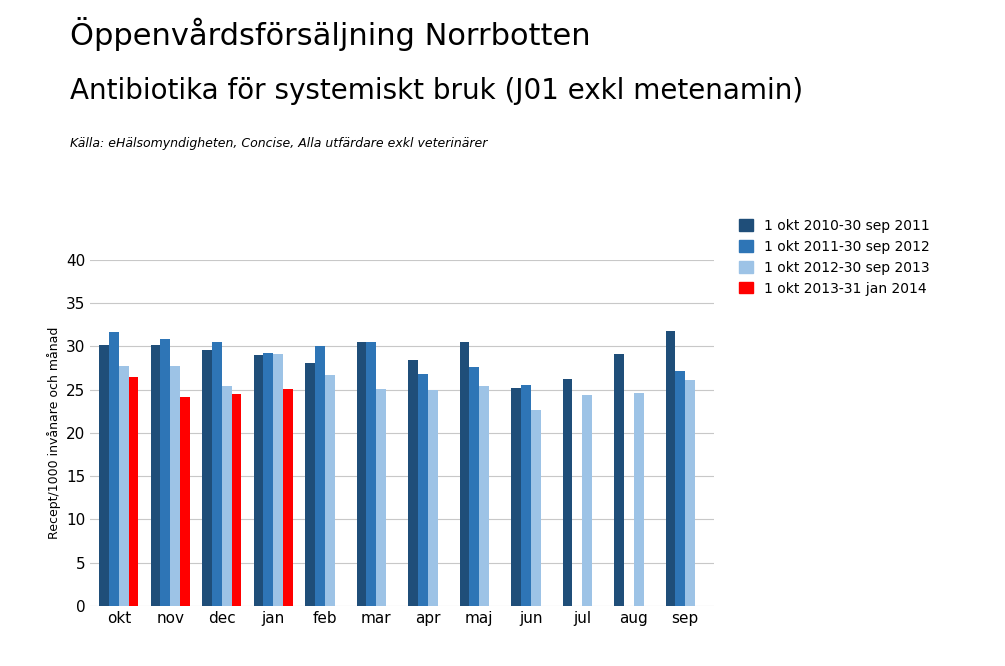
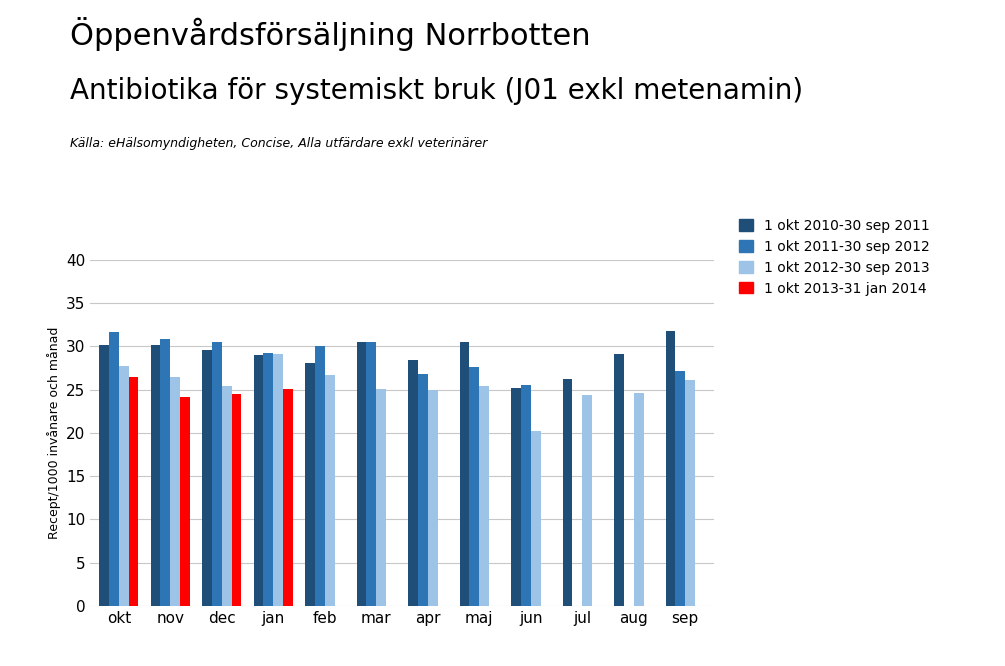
1 okt 2012-30 sep 2013/nov: 27.7 -> 26.4
1 okt 2012-30 sep 2013/jun: 22.6 -> 20.2
